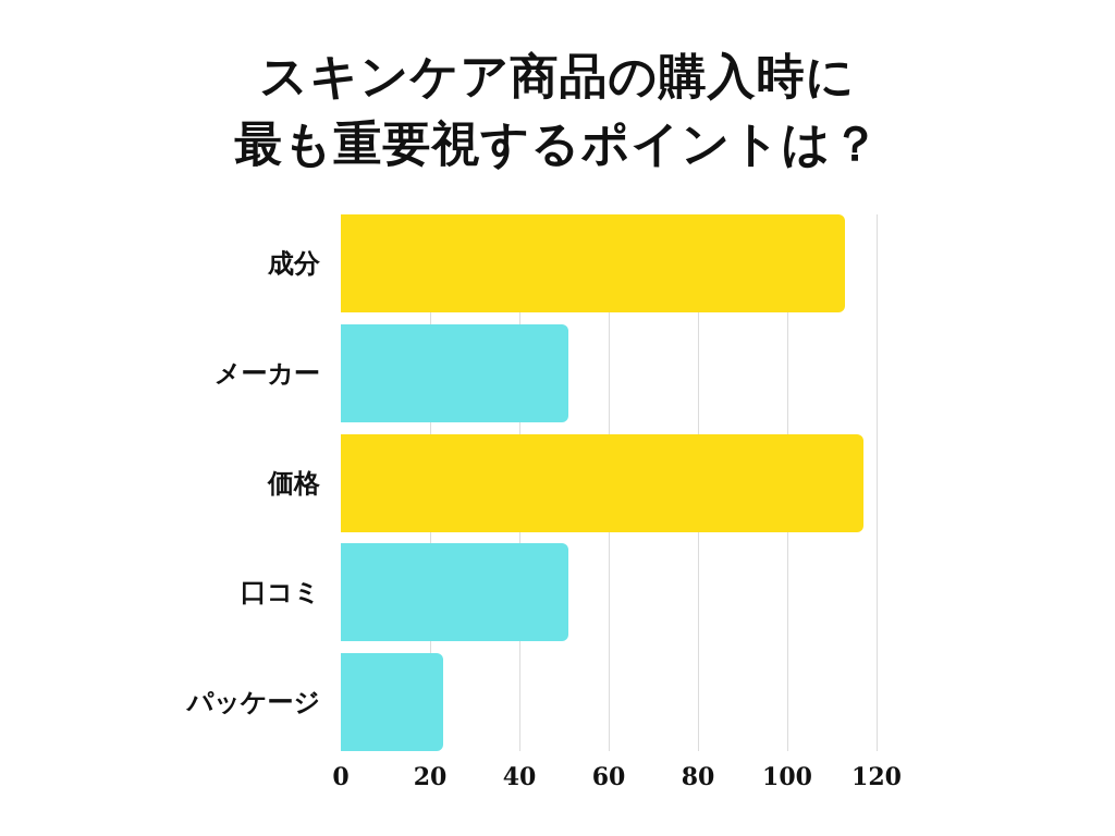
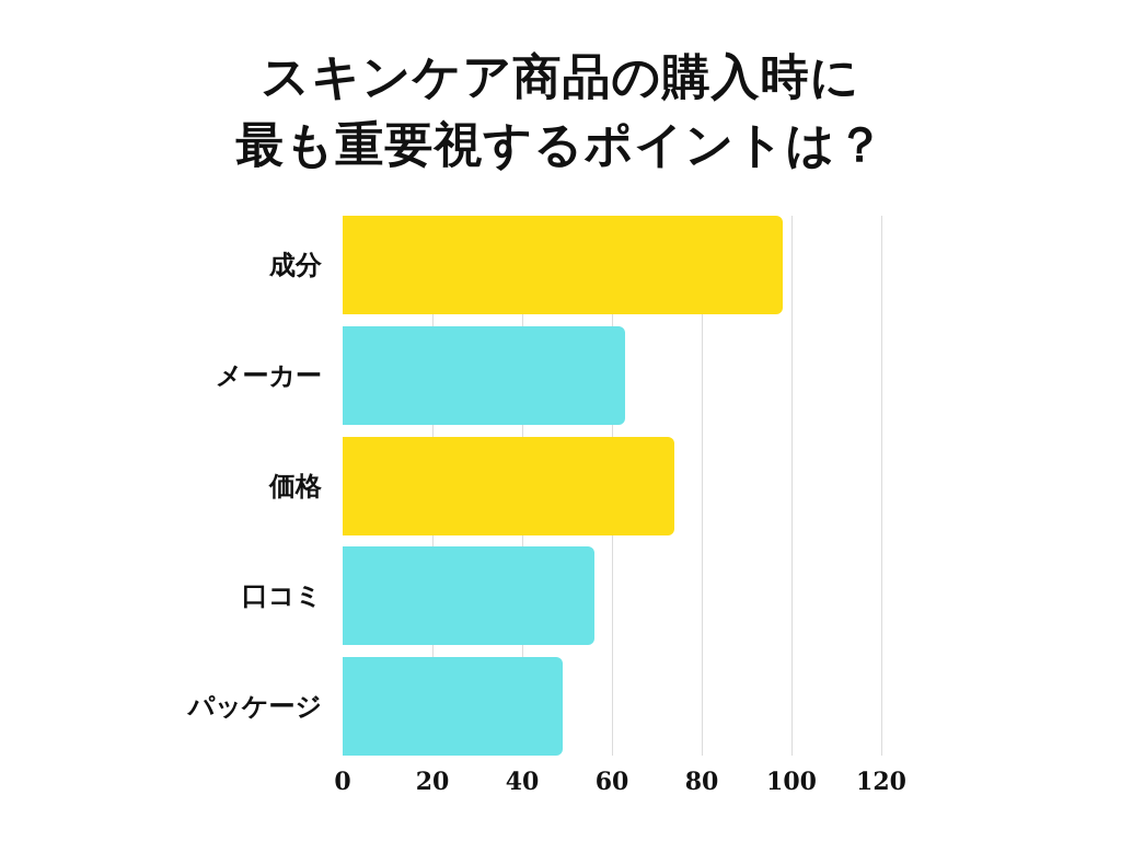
成分: 113 -> 98
メーカー: 51 -> 63
価格: 117 -> 74
口コミ: 51 -> 56
パッケージ: 23 -> 49
